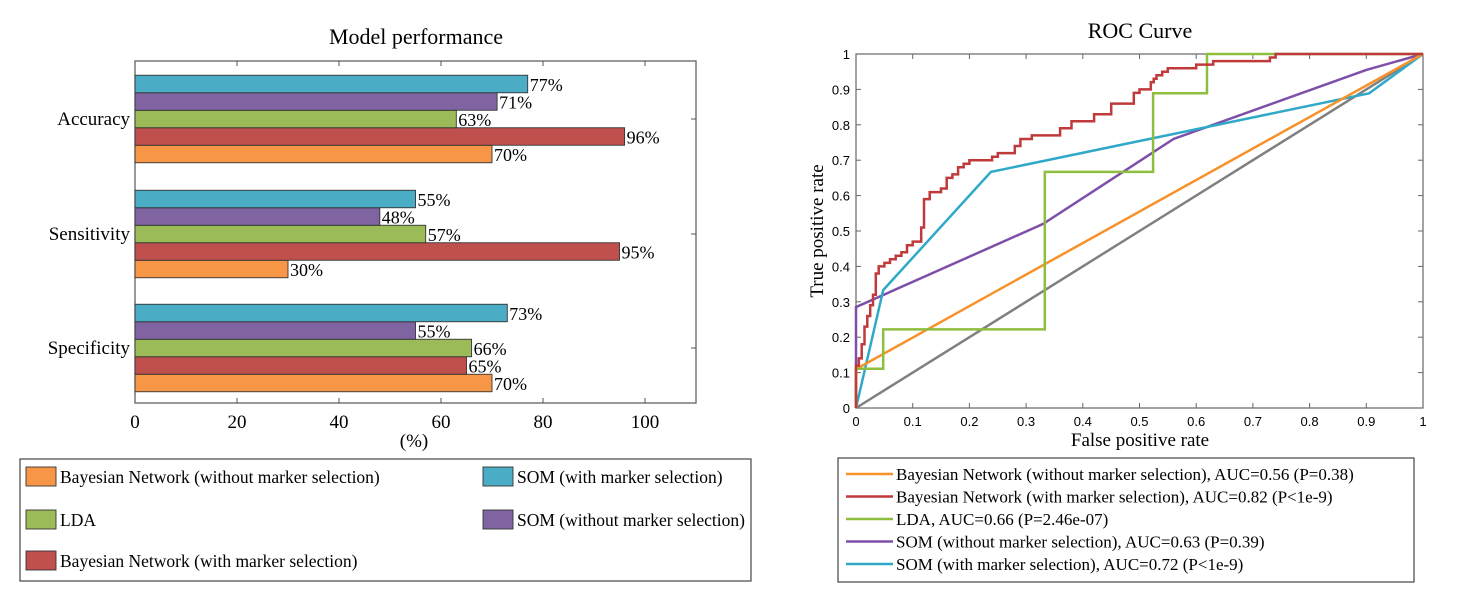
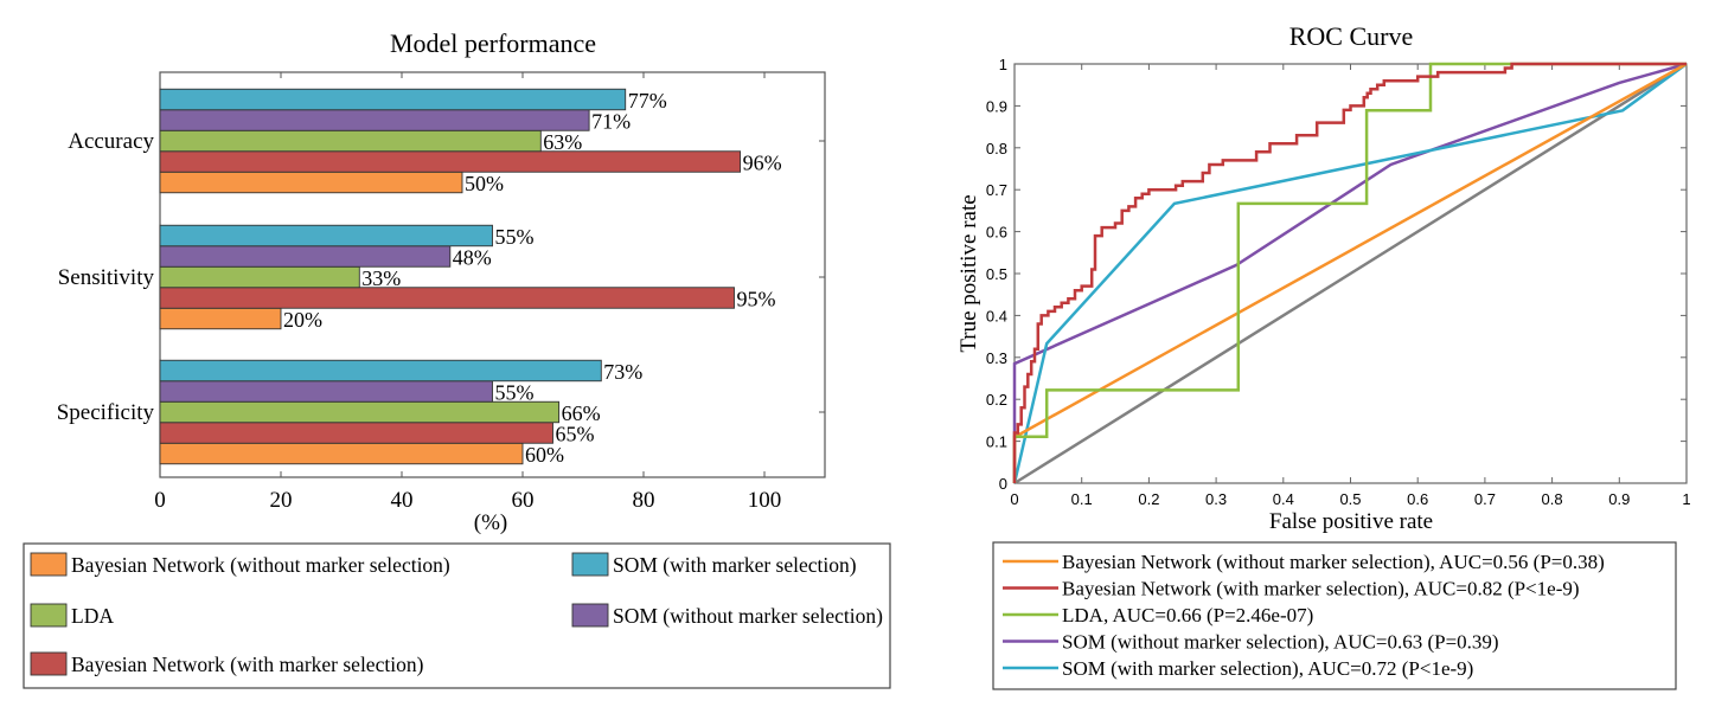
Model performance/Bayesian Network (without marker selection)/Accuracy: 70% -> 50%
Model performance/Bayesian Network (without marker selection)/Sensitivity: 30% -> 20%
Model performance/LDA/Sensitivity: 57% -> 33%
Model performance/Bayesian Network (without marker selection)/Specificity: 70% -> 60%
